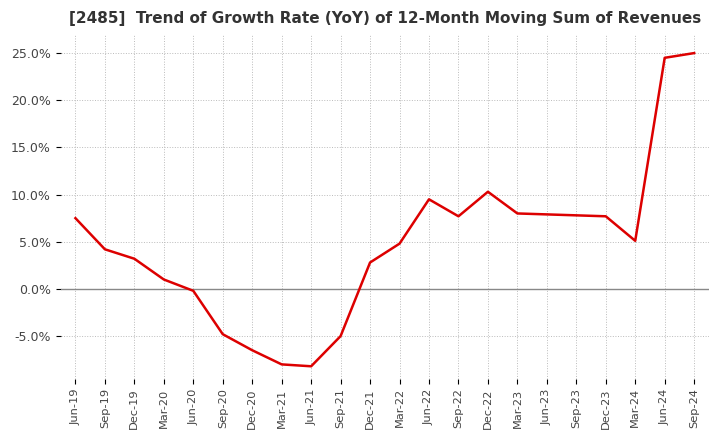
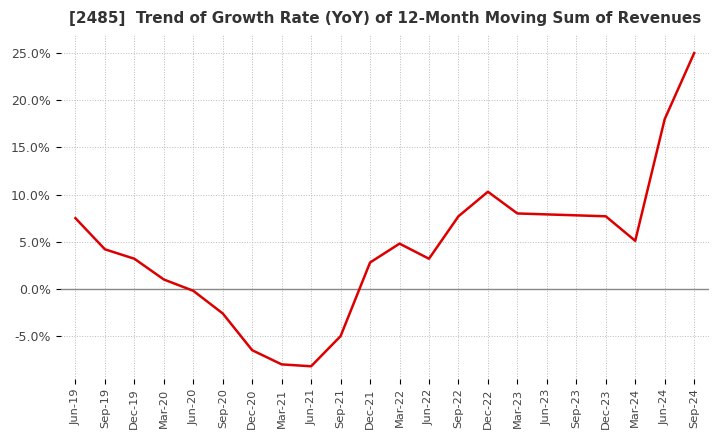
Sep-20: -4.8% -> -2.6%
Jun-22: 9.5% -> 3.2%
Jun-24: 24.5% -> 18.0%
